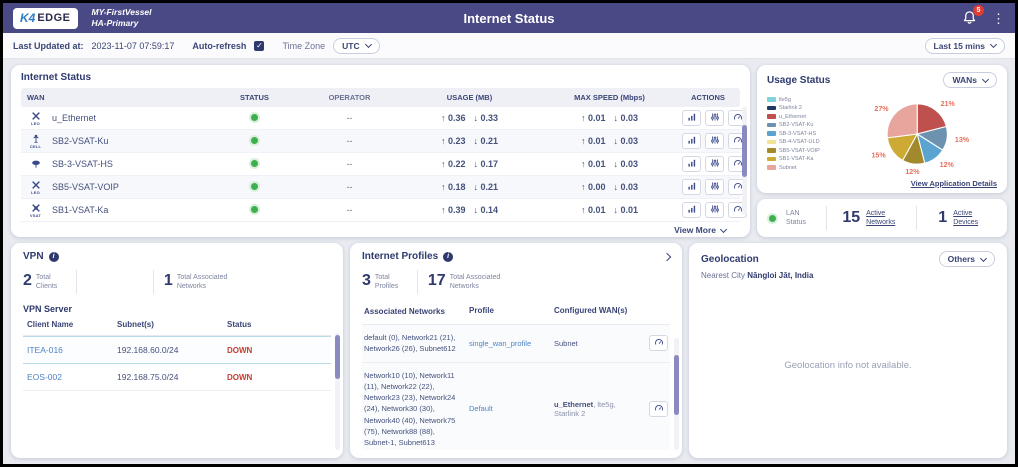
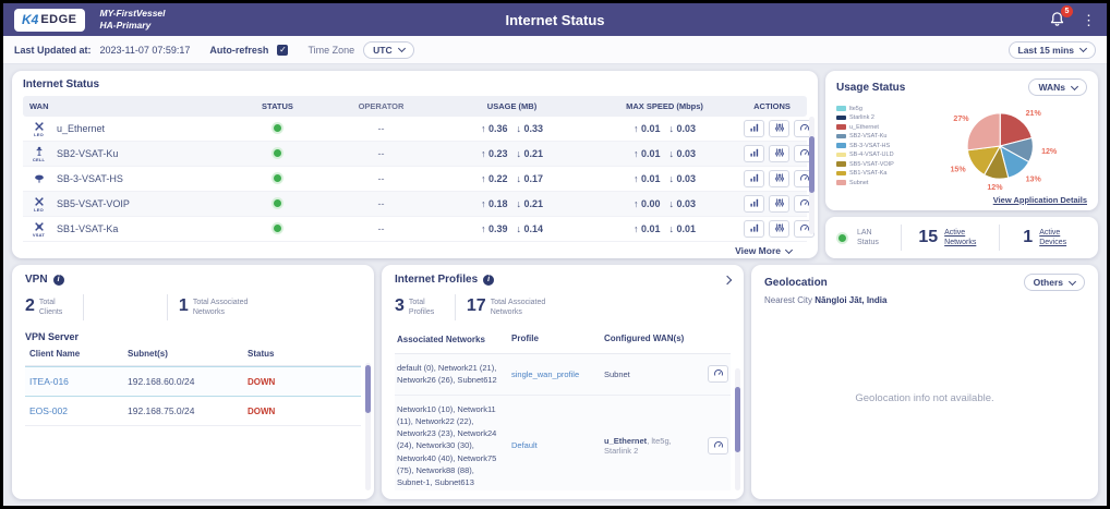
SB2-VSAT-Ku: 13% -> 12%
SB-3-VSAT-HS: 12% -> 13%
